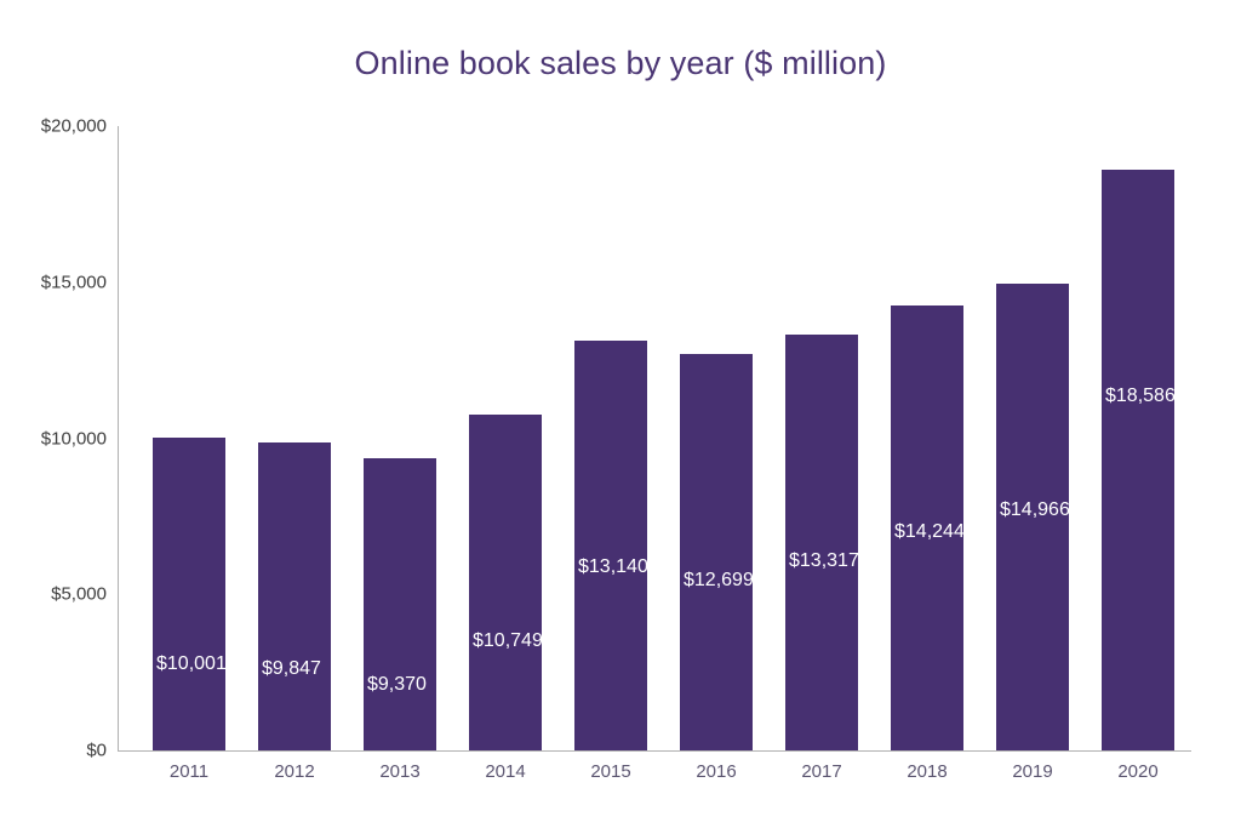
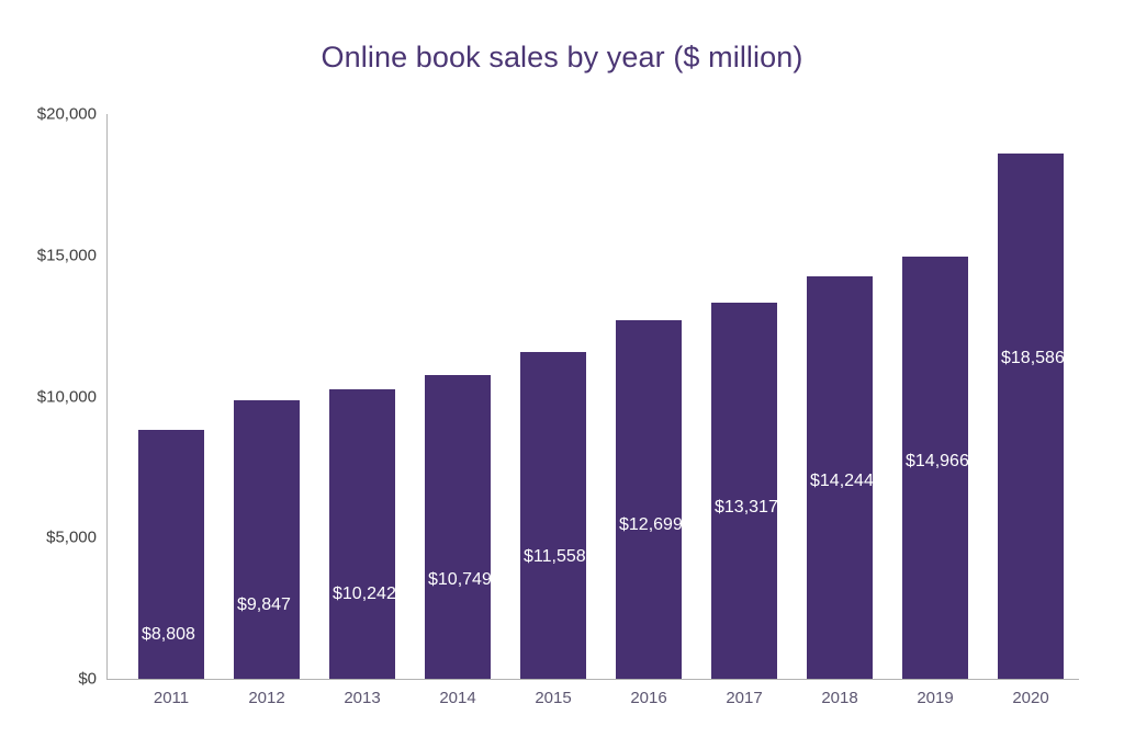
2011: $10,001 -> $8,808
2013: $9,370 -> $10,242
2015: $13,140 -> $11,558
